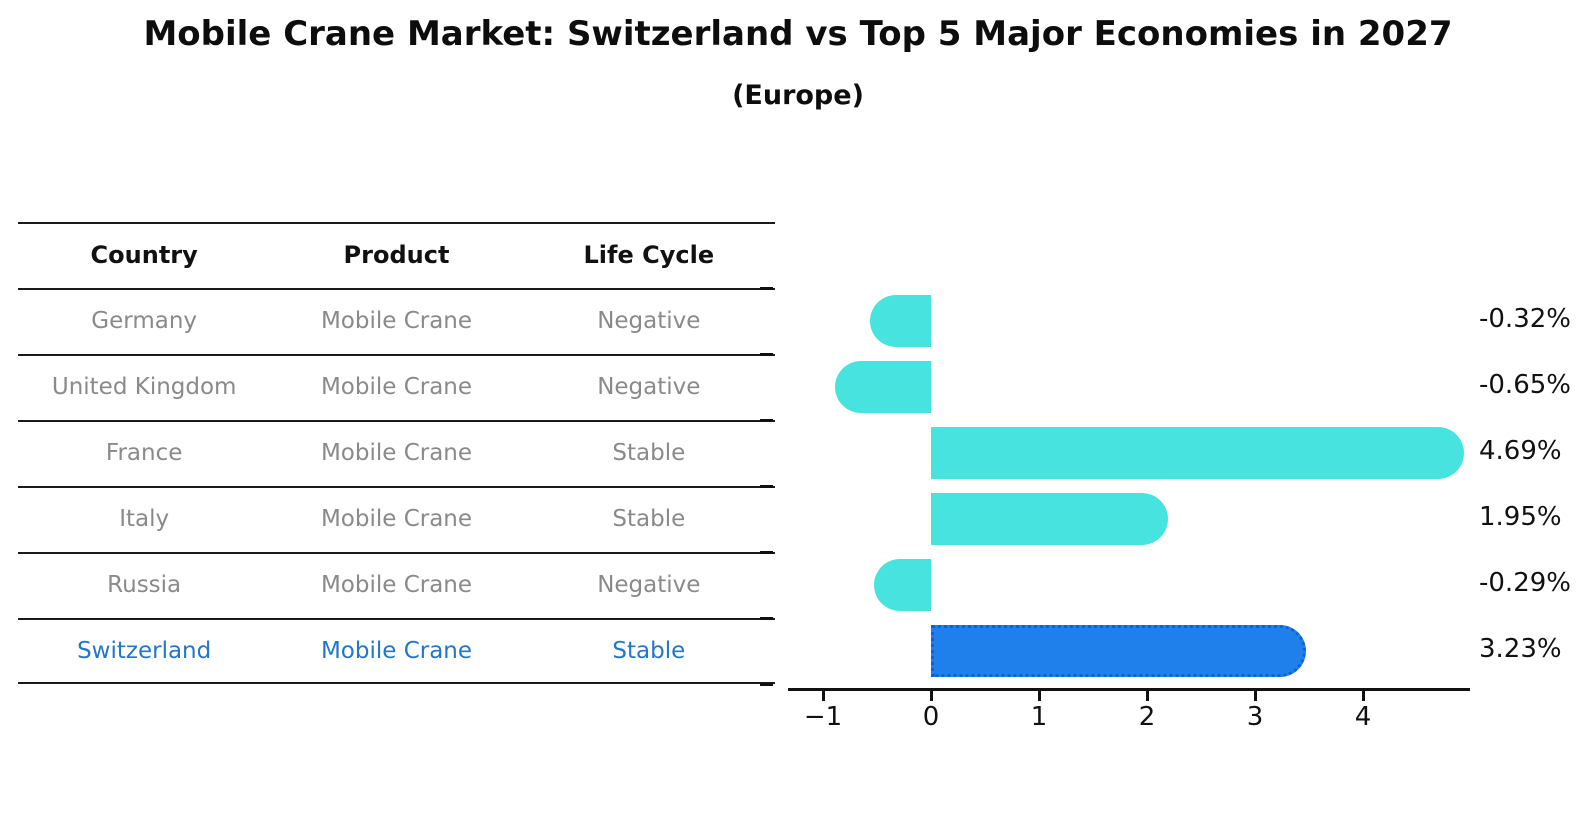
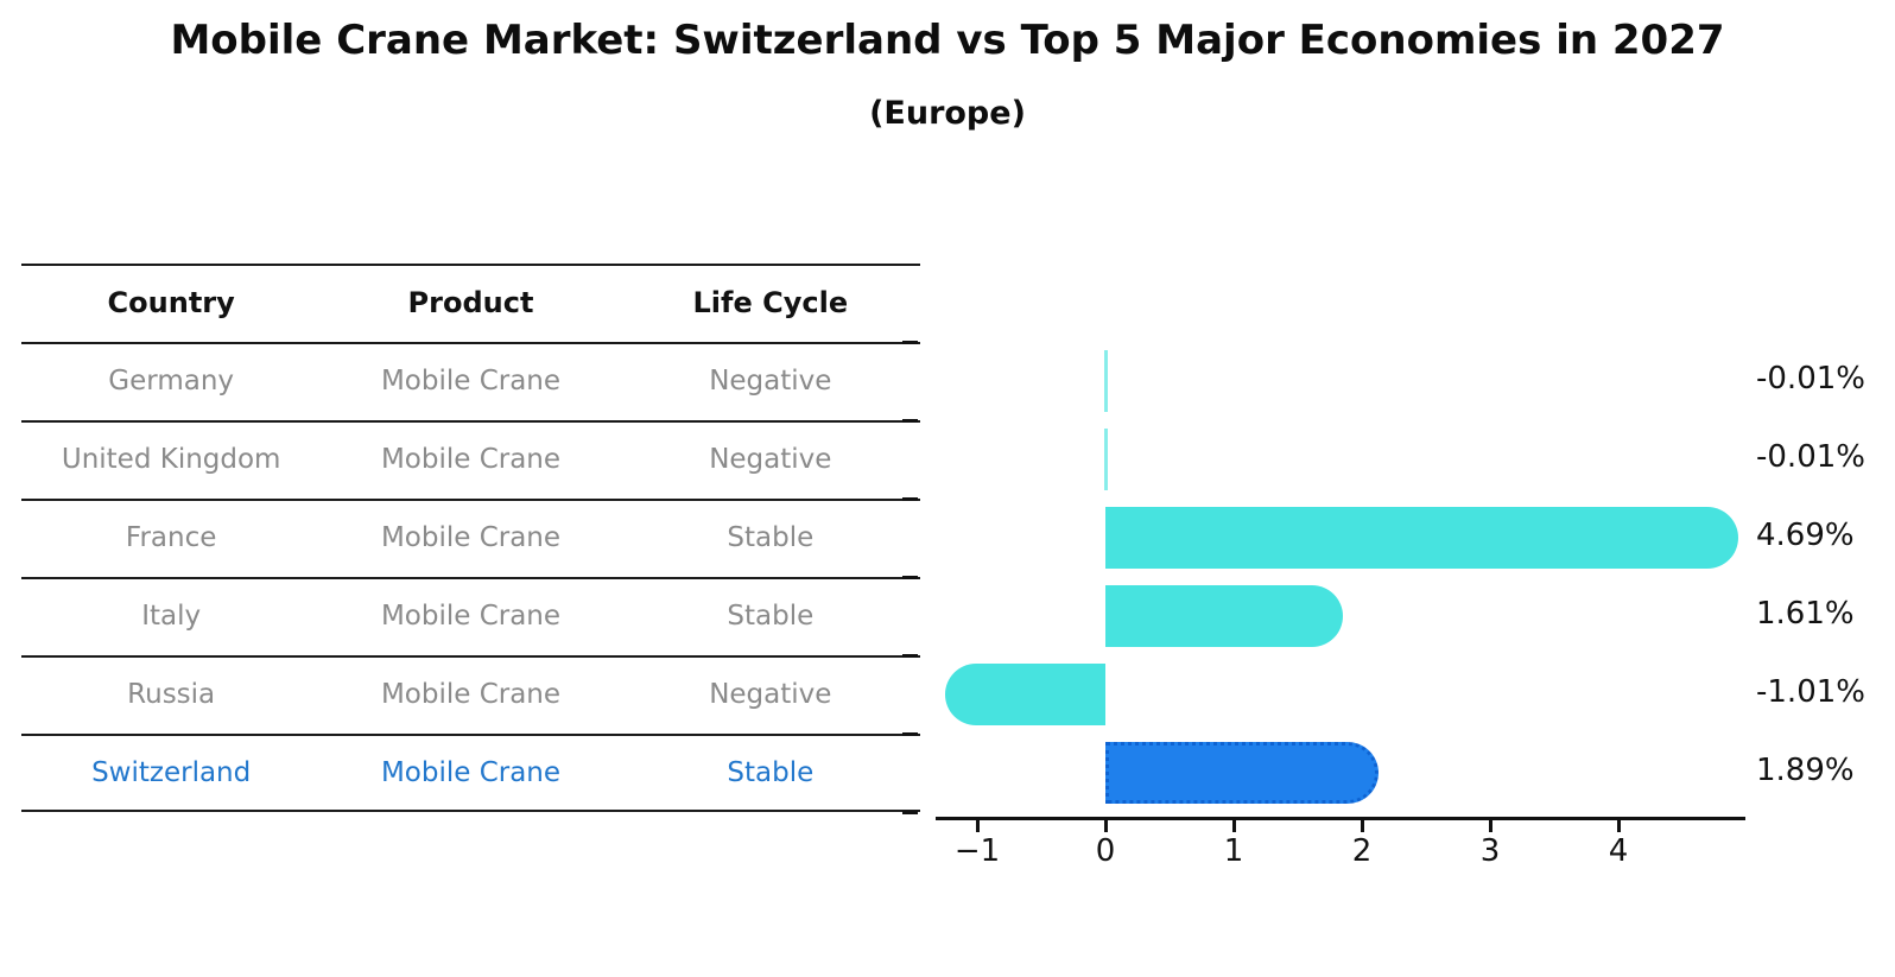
Germany: -0.32% -> -0.01%
United Kingdom: -0.65% -> -0.01%
Italy: 1.95% -> 1.61%
Russia: -0.29% -> -1.01%
Switzerland: 3.23% -> 1.89%
